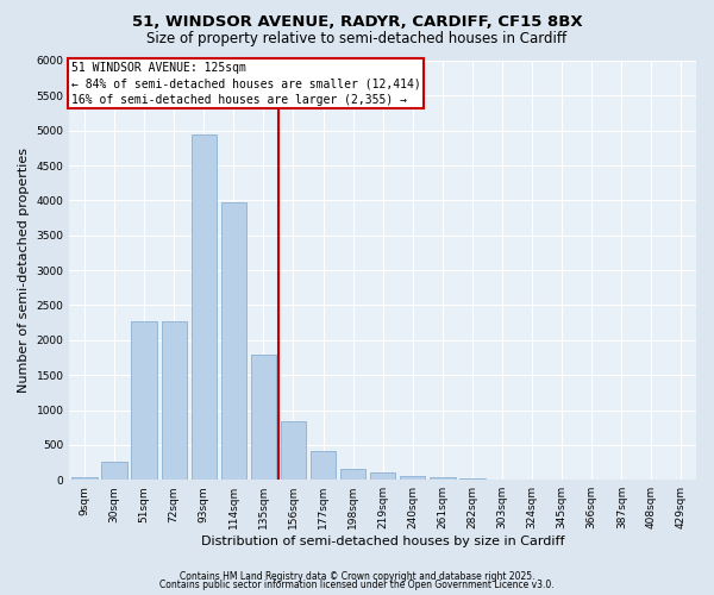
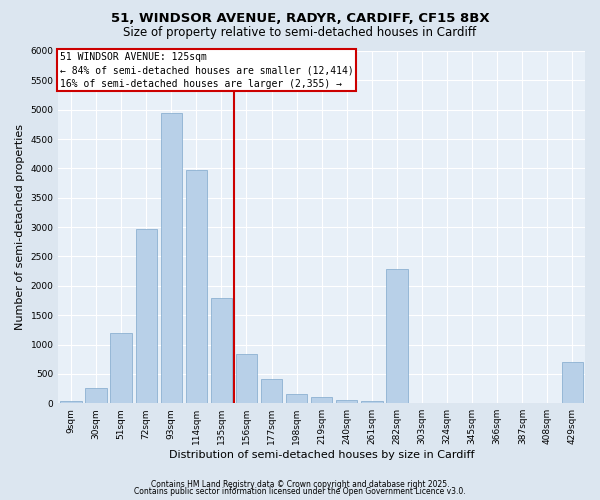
51sqm: 2270 -> 1200
72sqm: 2270 -> 2960
282sqm: 20 -> 2280
429sqm: 0 -> 700
